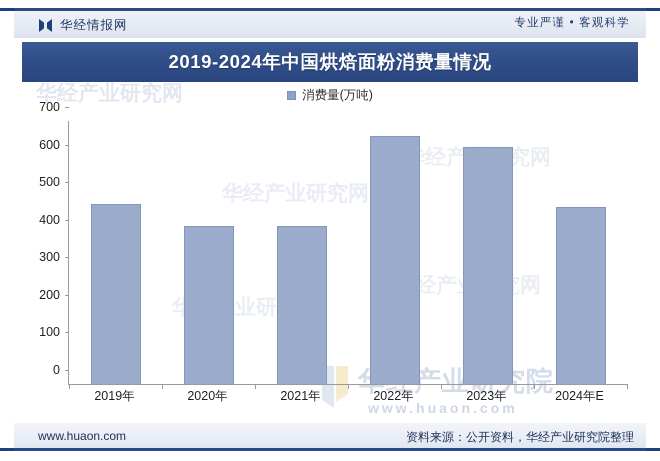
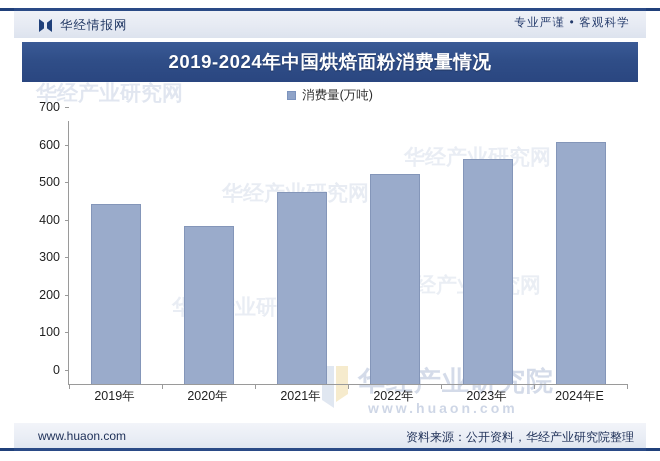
2021年: 420 -> 510
2022年: 660 -> 560
2023年: 630 -> 600
2024年E: 470 -> 640
